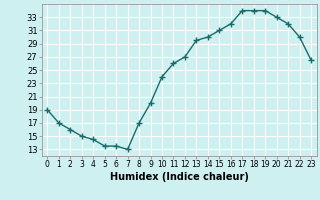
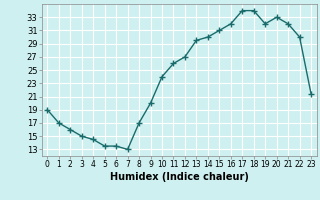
19: 34.0 -> 32.0
23: 26.5 -> 21.4
